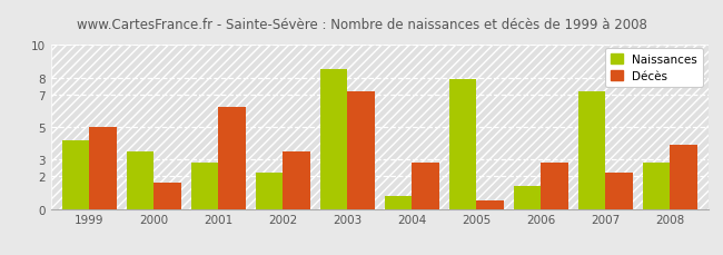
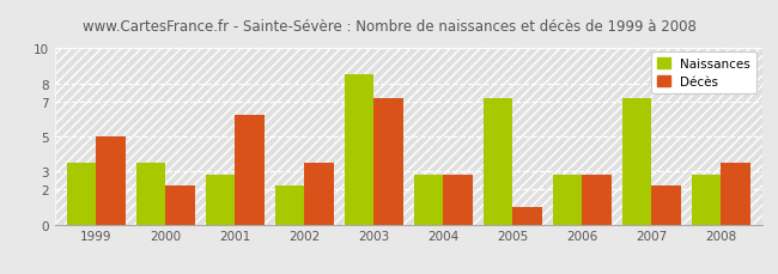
Naissances/1999: 4.2 -> 3.5
Décès/2000: 1.6 -> 2.2
Naissances/2004: 0.8 -> 2.8
Naissances/2005: 7.9 -> 7.2
Décès/2005: 0.5 -> 1.0
Naissances/2006: 1.4 -> 2.8
Décès/2008: 3.9 -> 3.5
